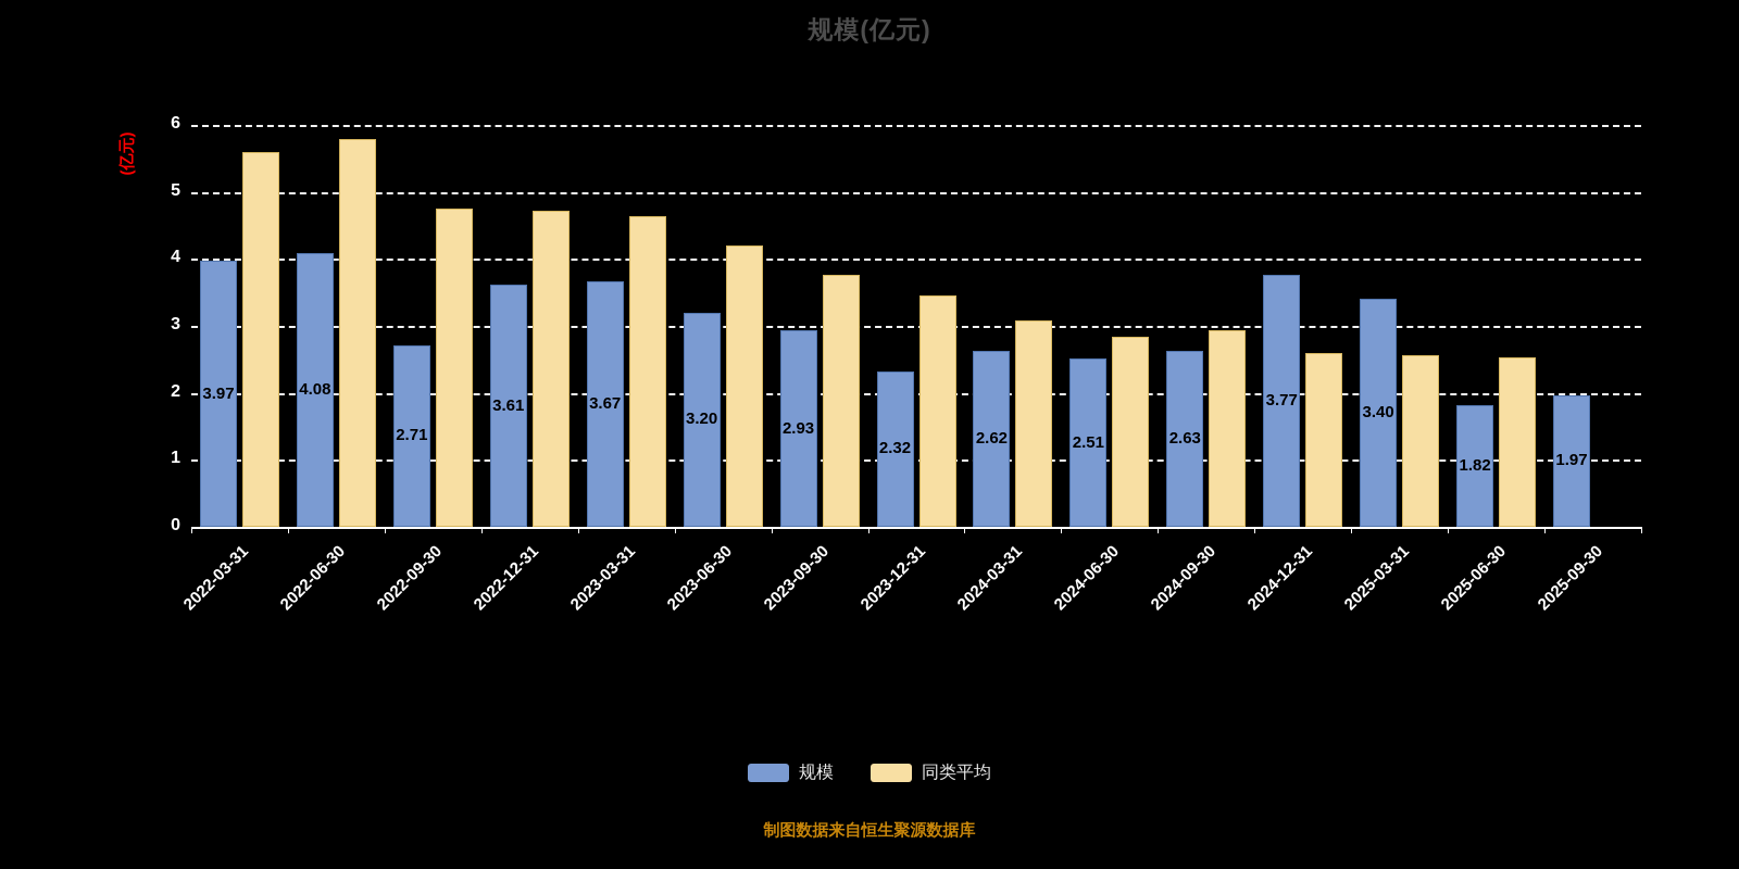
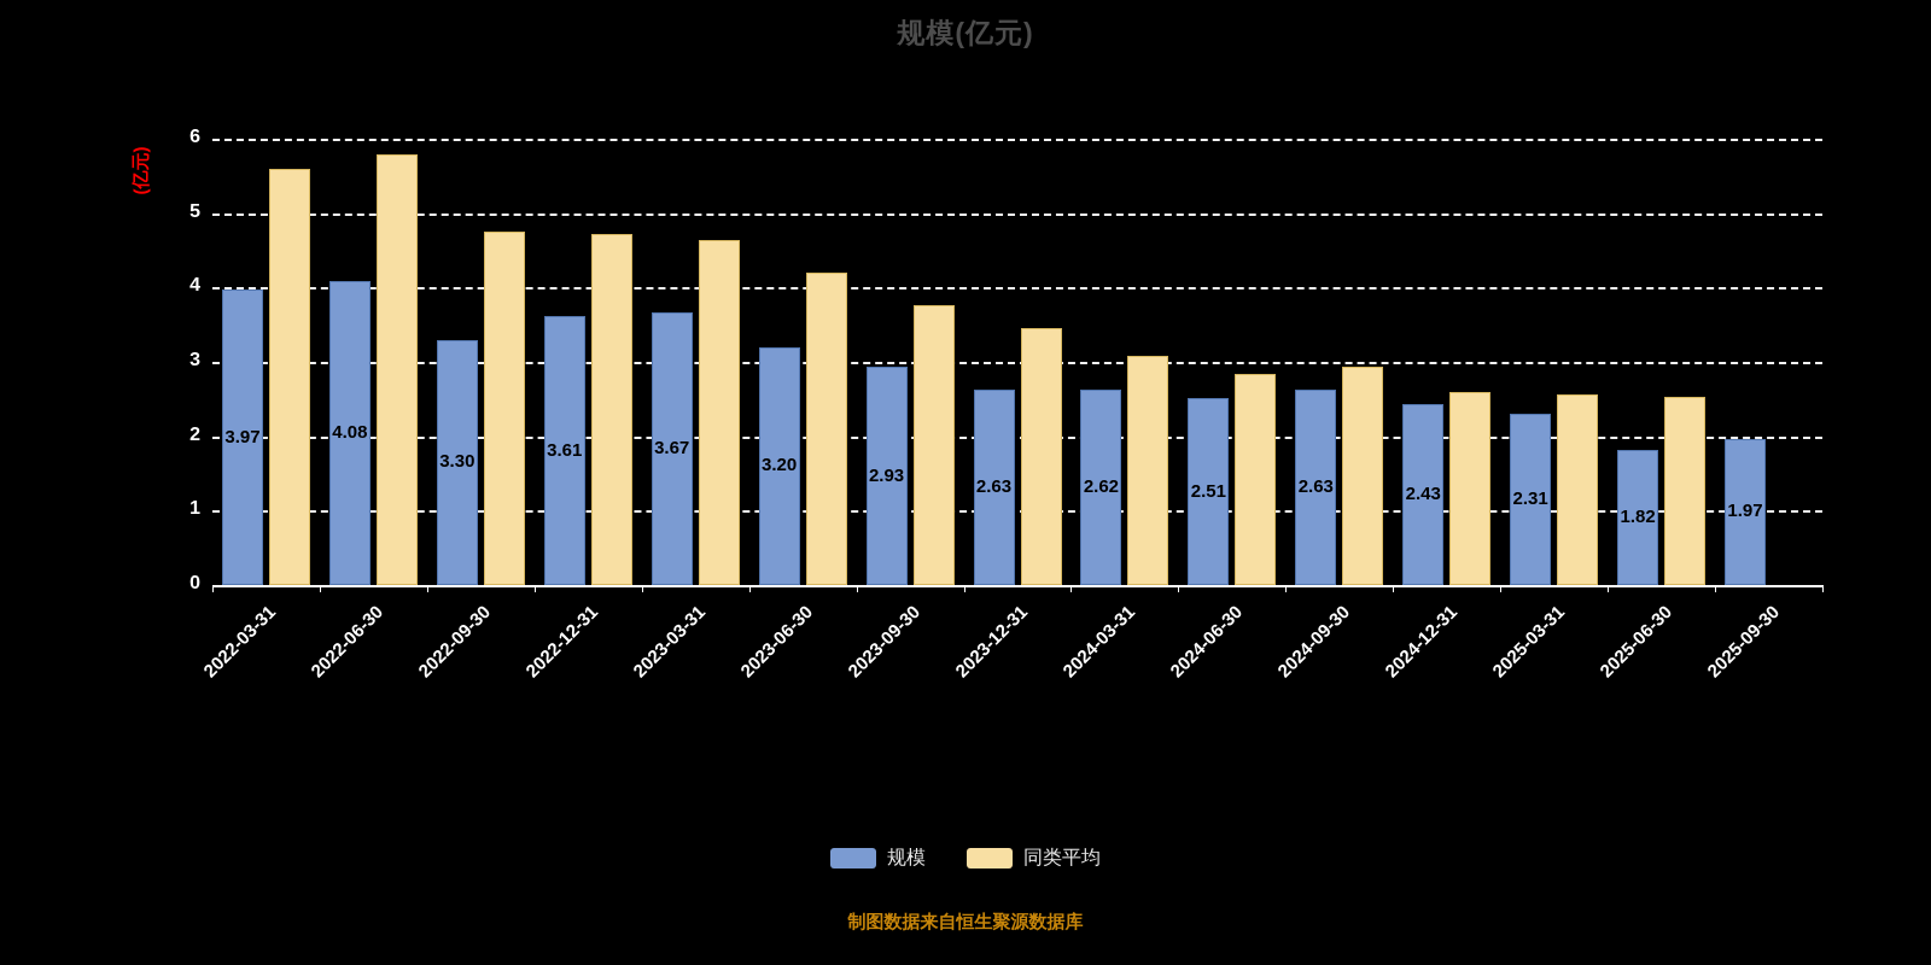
规模/2022-09-30: 2.71 -> 3.30
规模/2023-12-31: 2.32 -> 2.63
规模/2024-12-31: 3.77 -> 2.43
规模/2025-03-31: 3.40 -> 2.31
